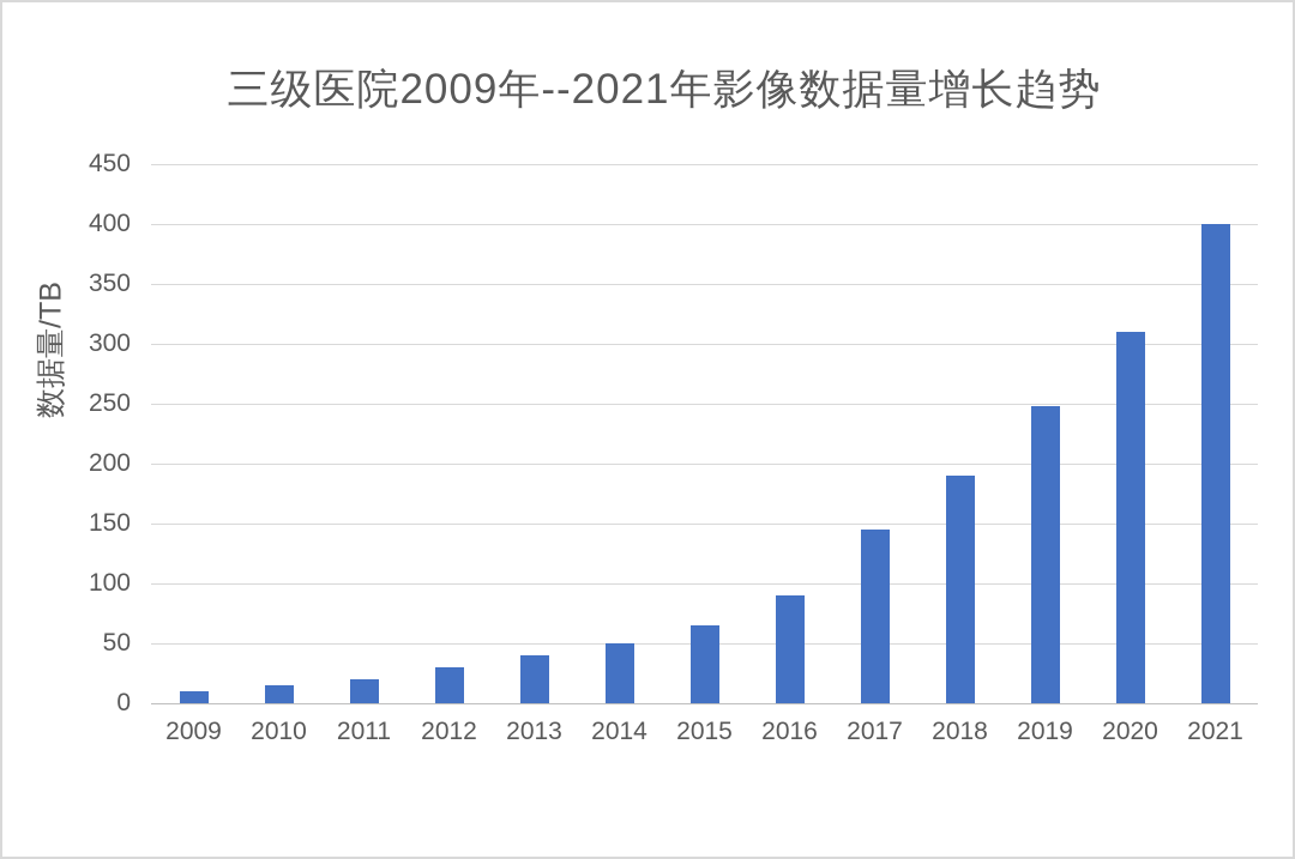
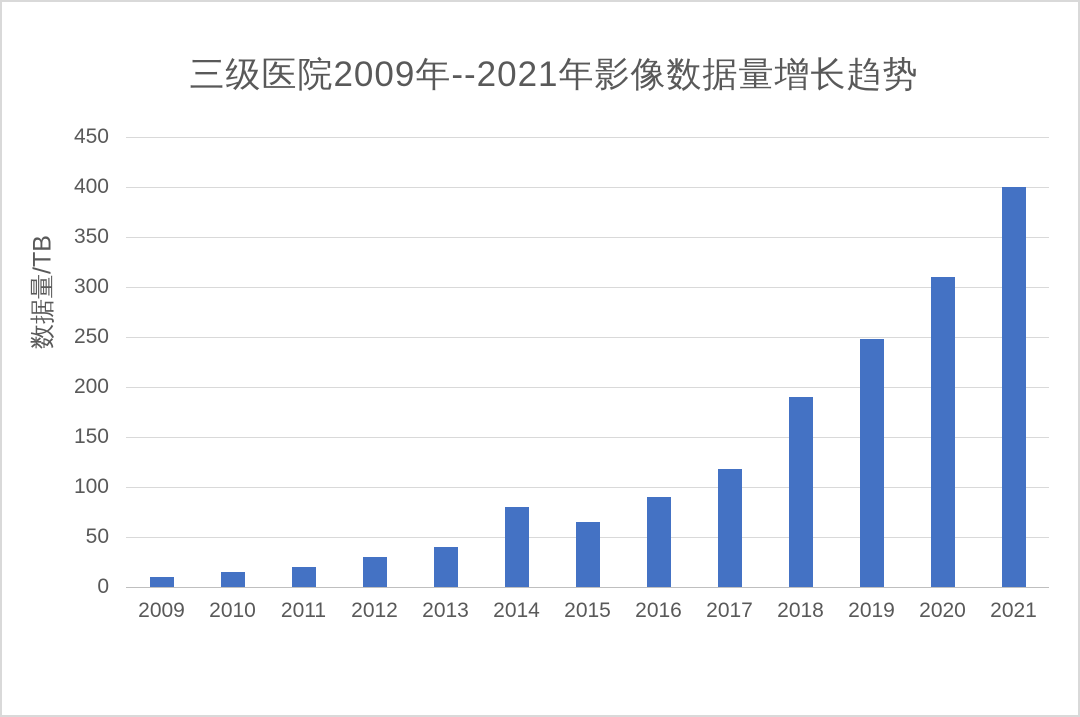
2014: 50 -> 80
2017: 145 -> 118
